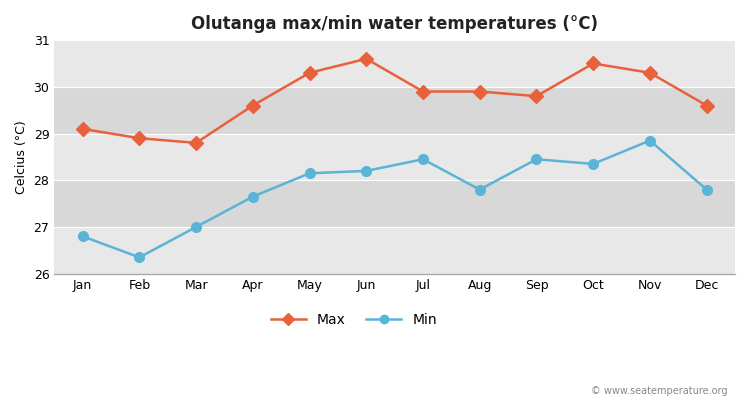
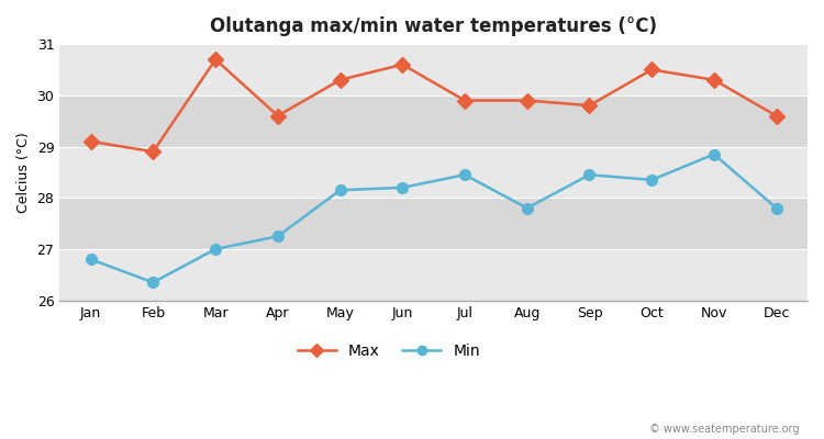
Max/Mar: 28.8 -> 30.7
Min/Apr: 27.65 -> 27.25
